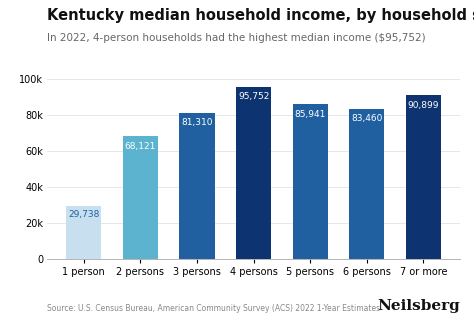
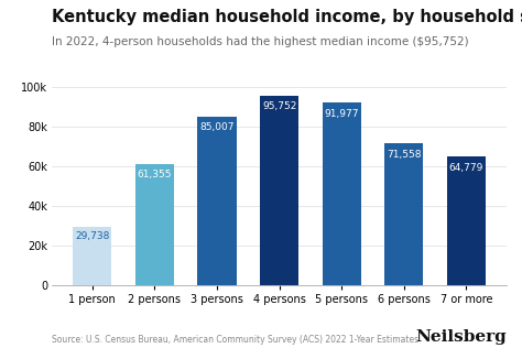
2 persons: 68,121 -> 61,355
3 persons: 81,310 -> 85,007
5 persons: 85,941 -> 91,977
6 persons: 83,460 -> 71,558
7 or more: 90,899 -> 64,779
